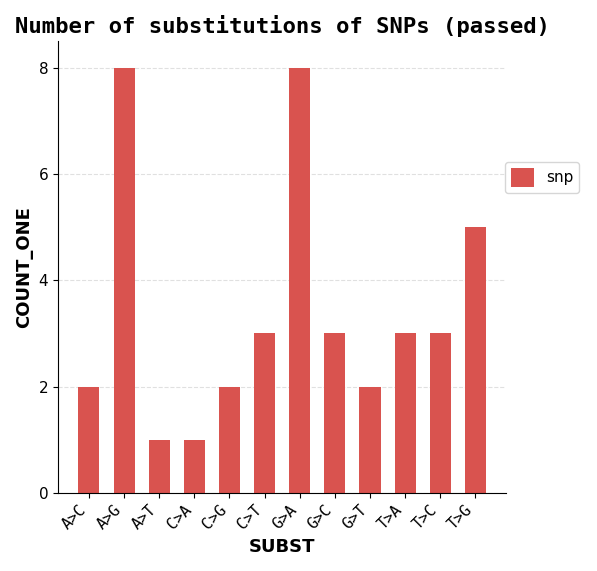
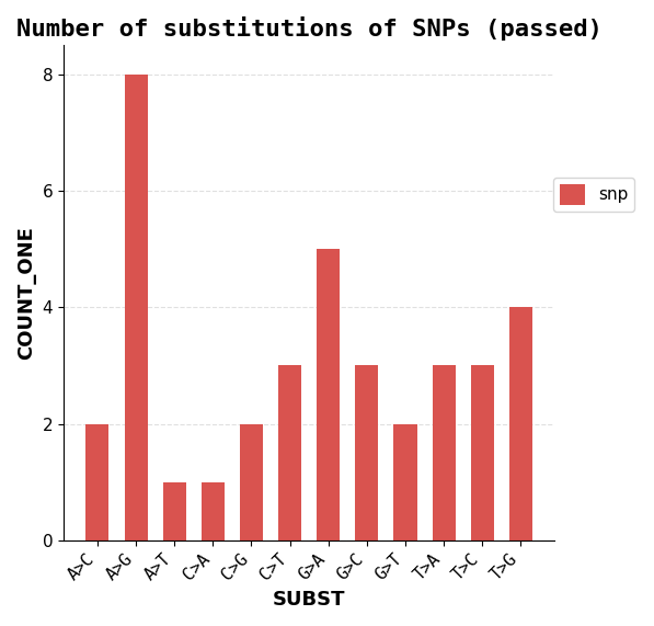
G>A: 8 -> 5
T>G: 5 -> 4
